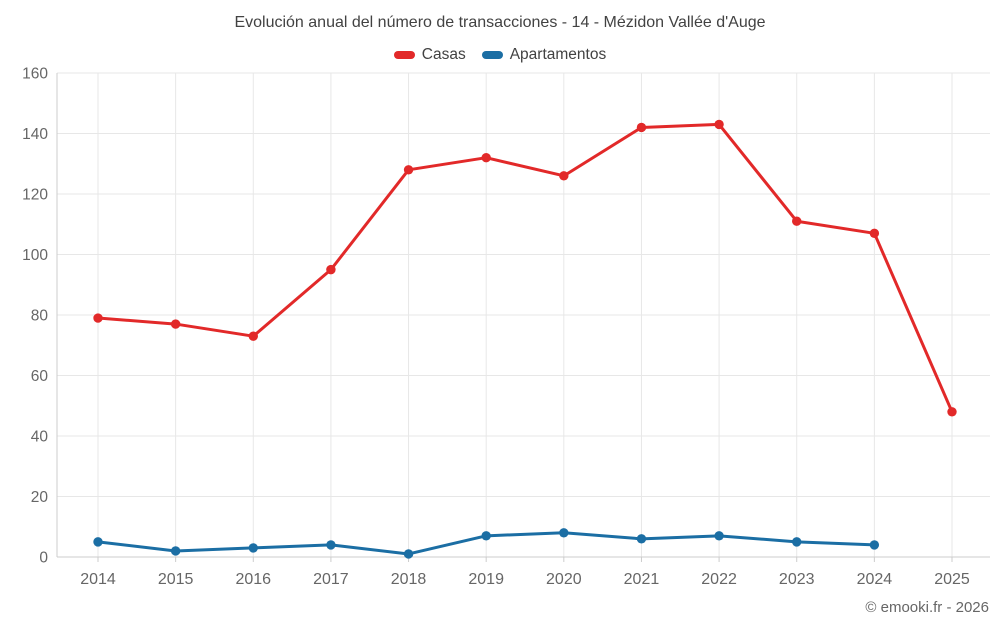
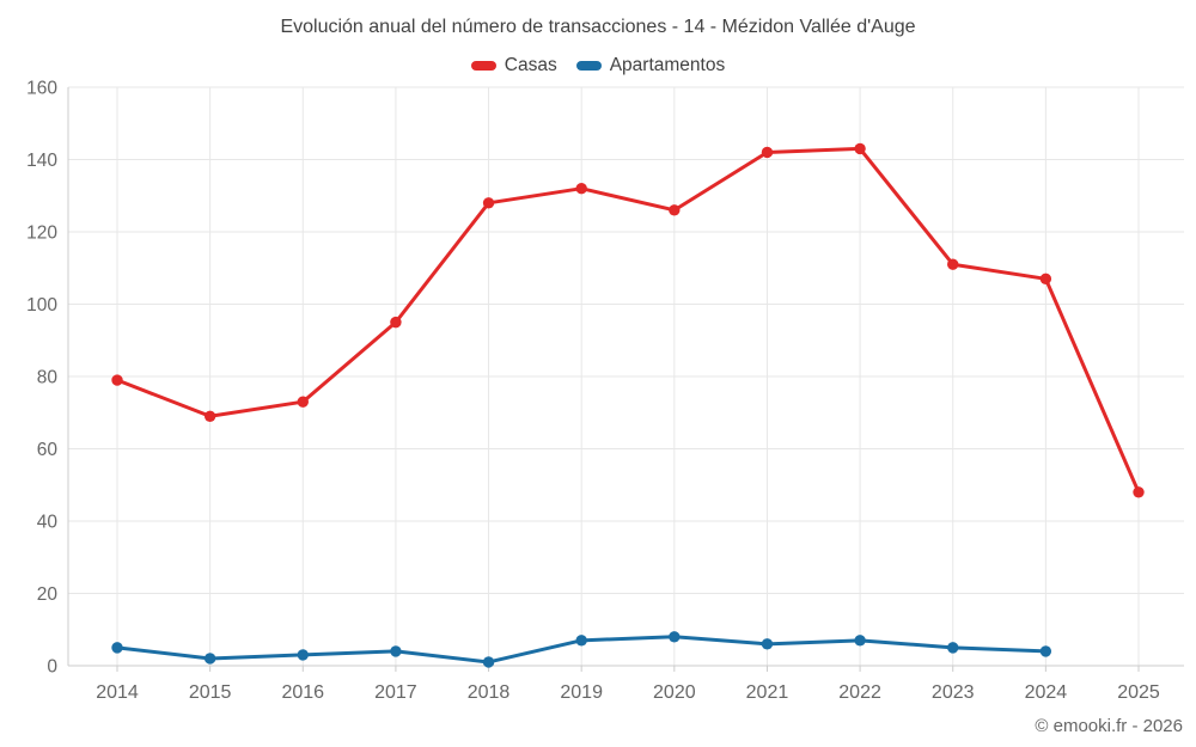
Casas/2015: 77 -> 69
